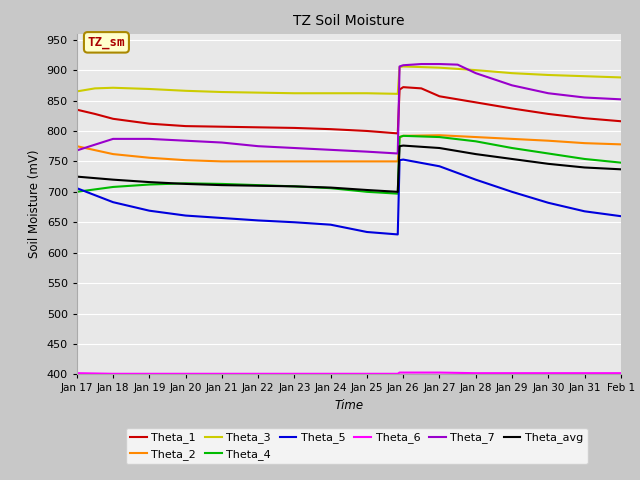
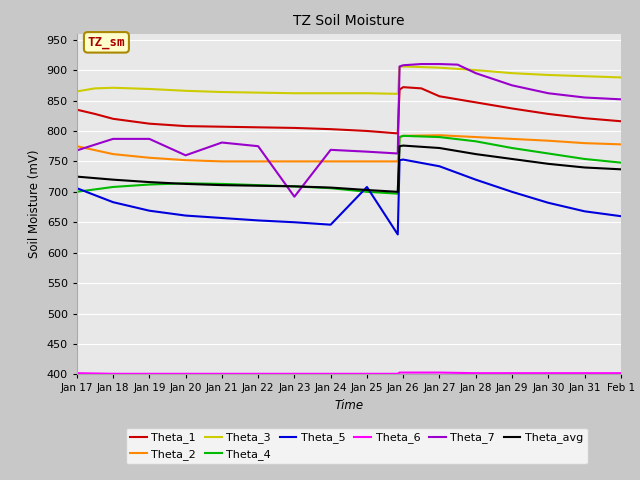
Theta_7/Jan 20: 784 -> 760
Theta_7/Jan 23: 772 -> 692
Theta_5/Jan 25: 634 -> 708
